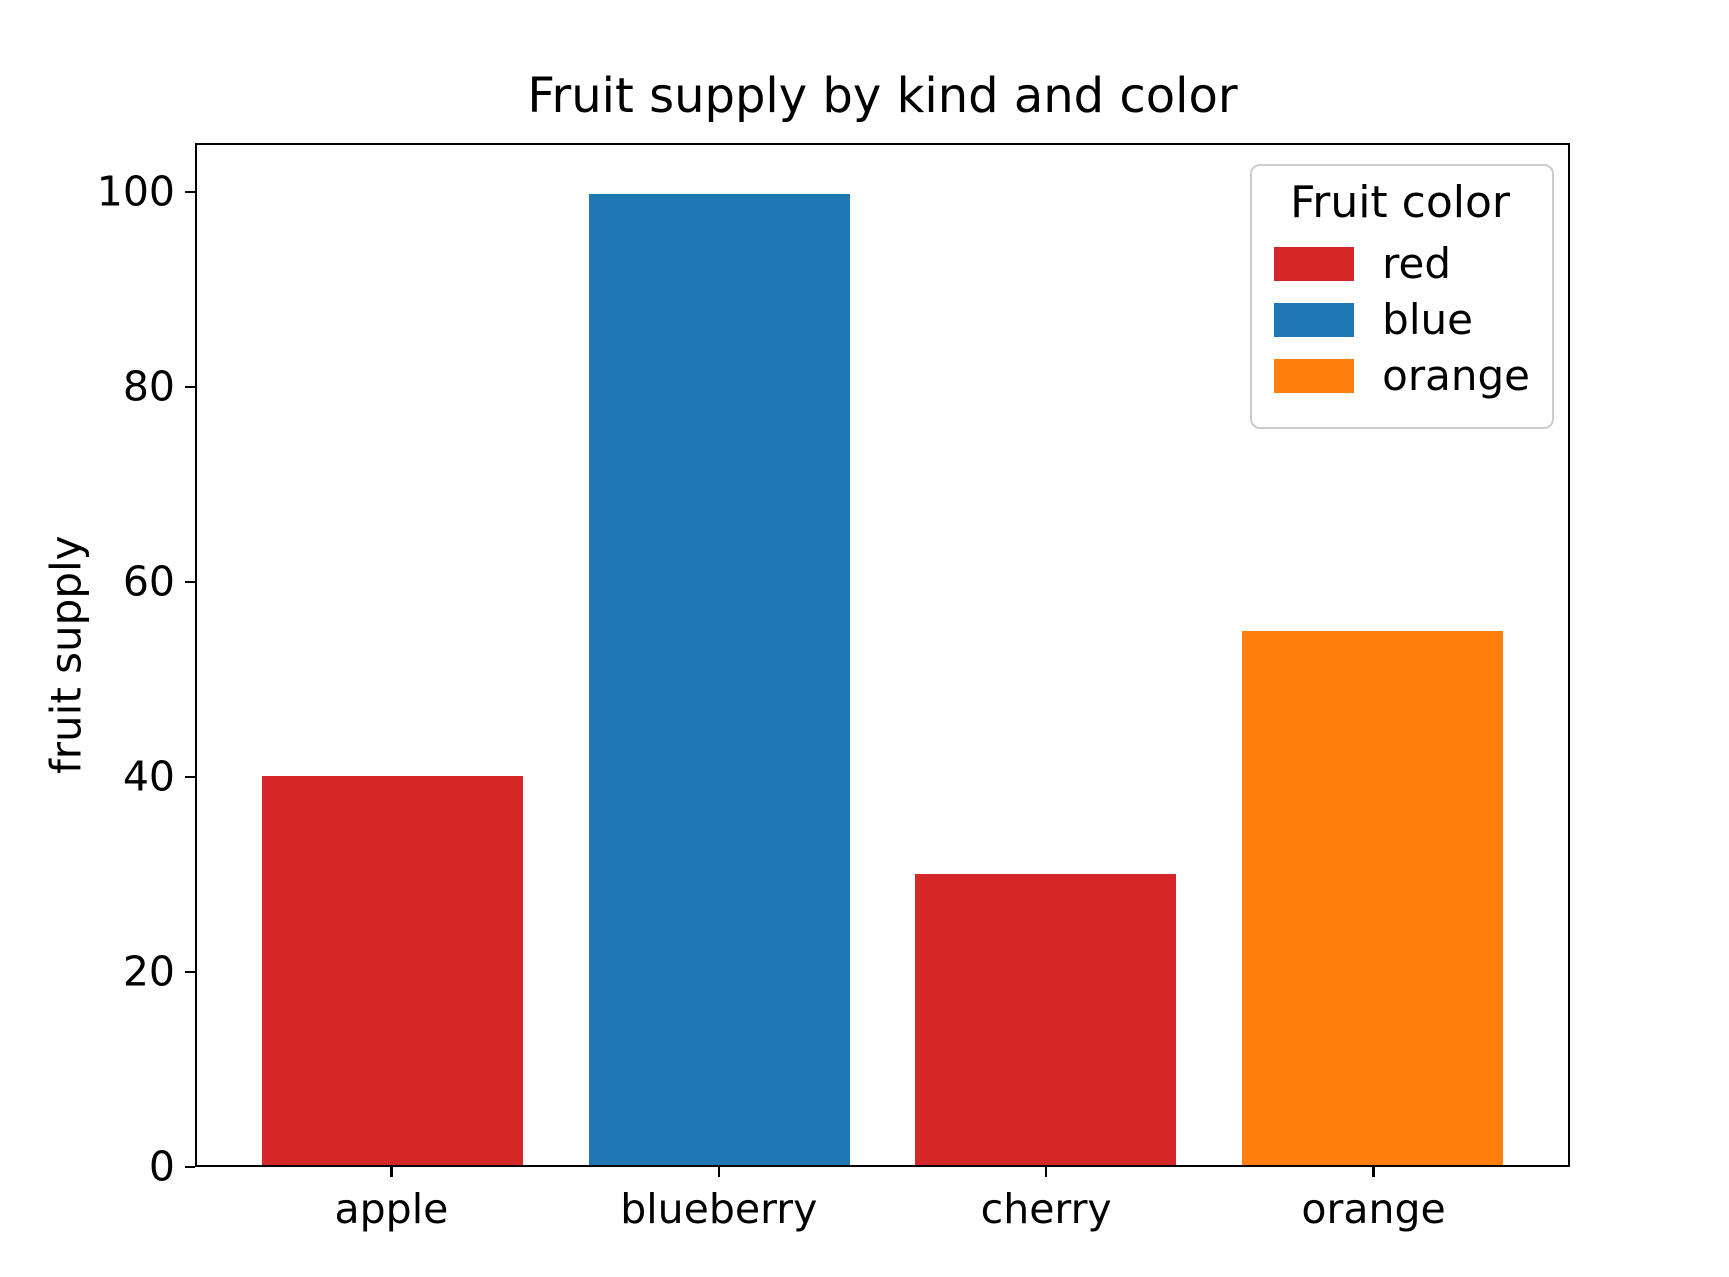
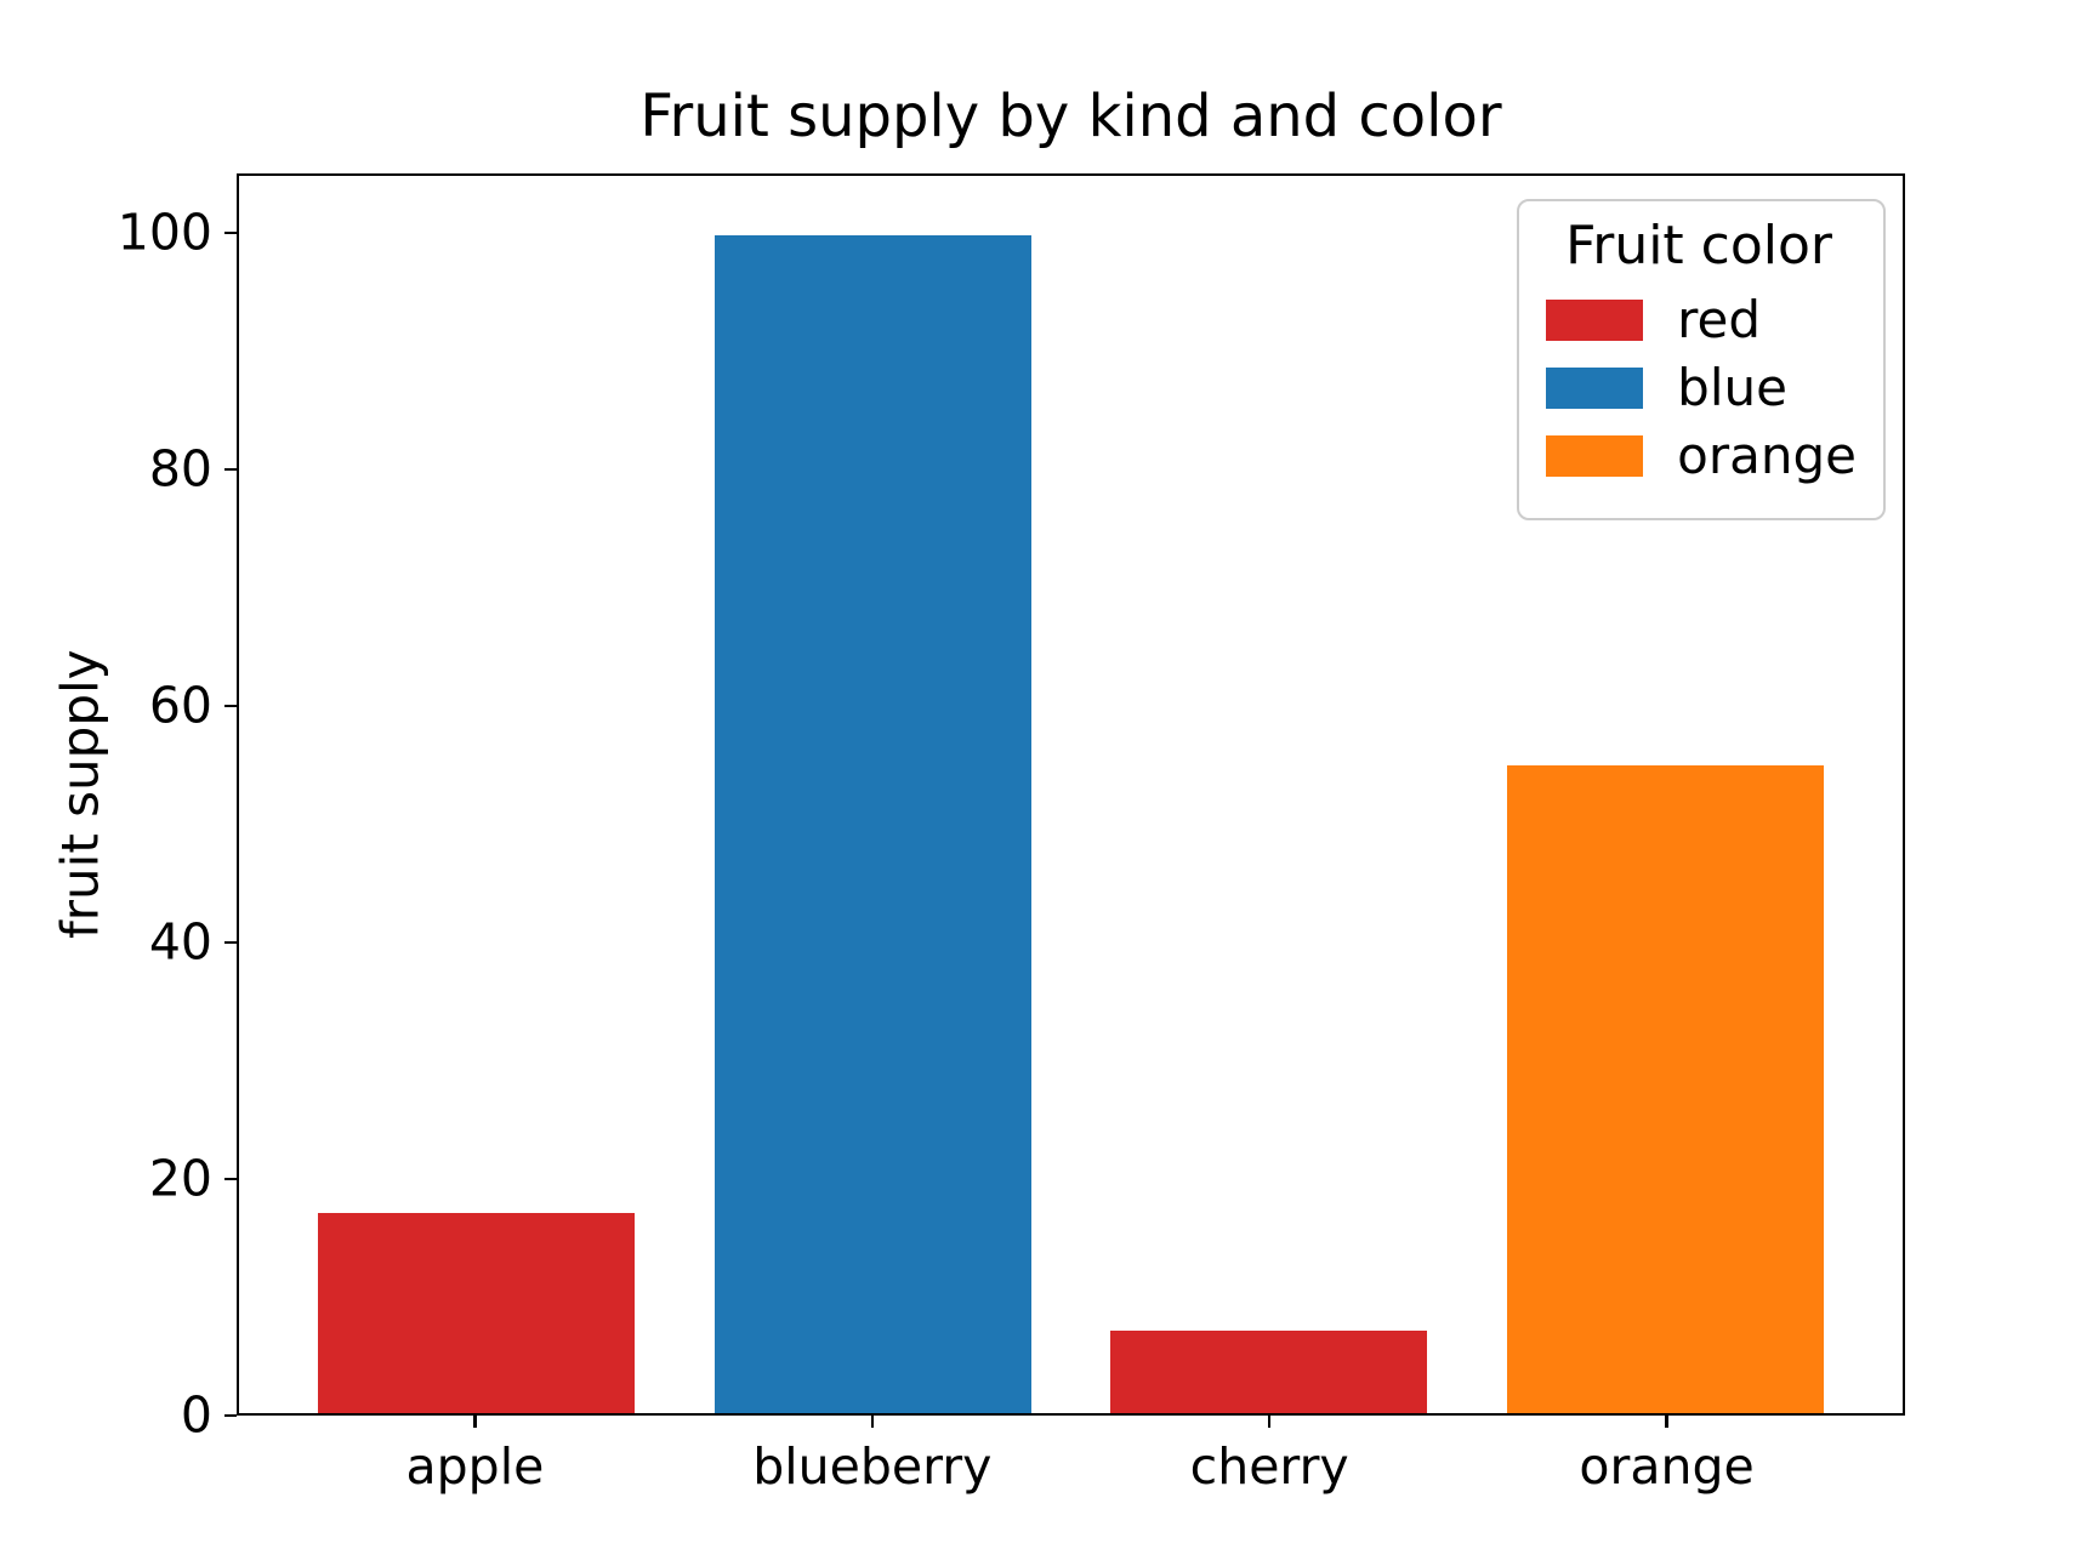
apple: 40 -> 17
cherry: 30 -> 7
